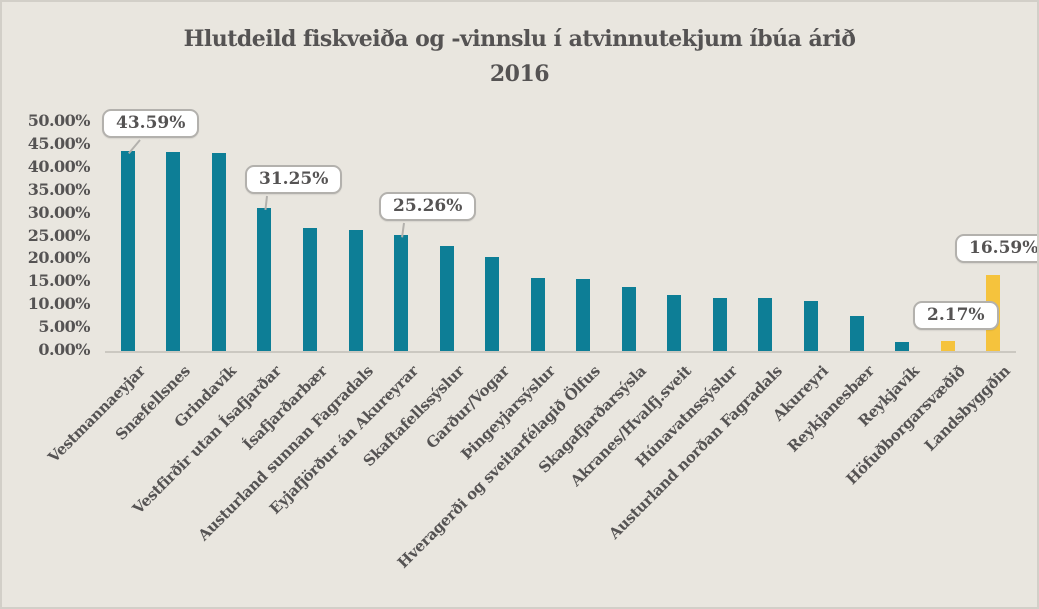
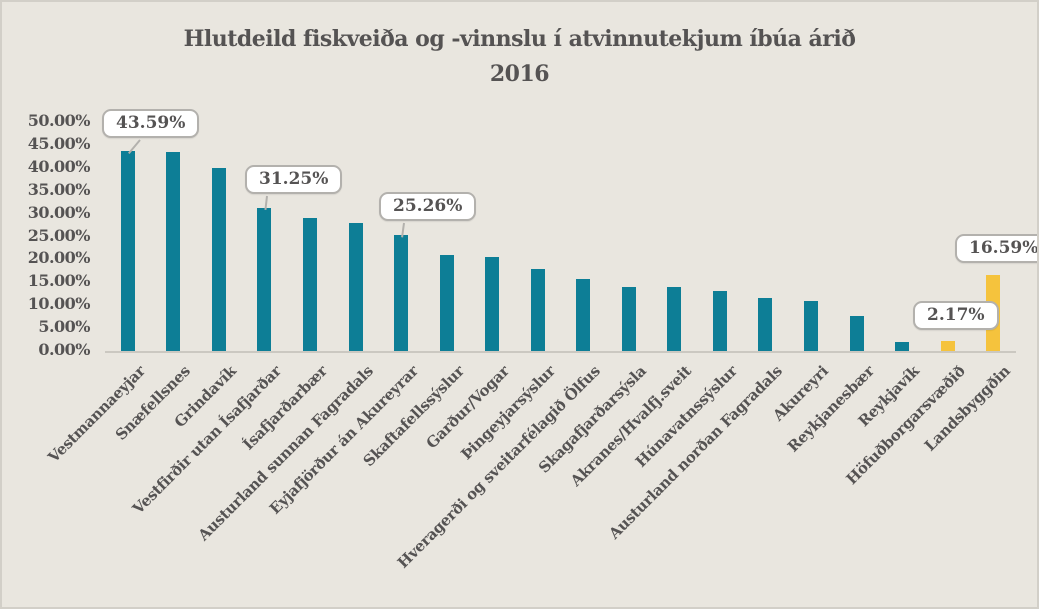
Grindavík: 43% -> 40%
Ísafjarðarbær: 27% -> 29%
Austurland sunnan Fagradals: 26% -> 28%
Skaftafellssýslur: 23% -> 21%
Þingeyjarsýslur: 16% -> 18%
Akranes/Hvalfj.sveit: 12% -> 14%
Húnavatnssýslur: 12% -> 13%
